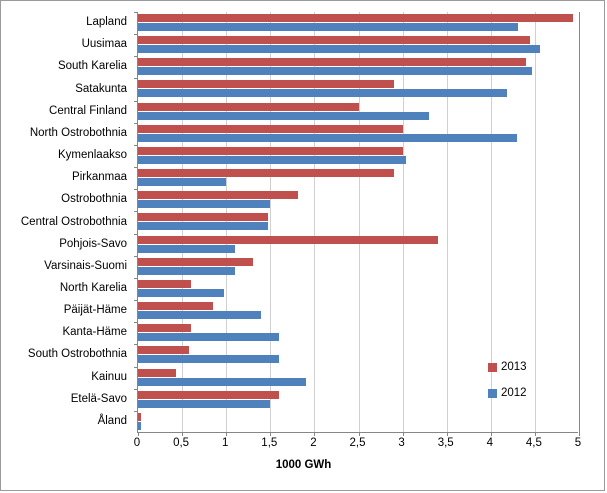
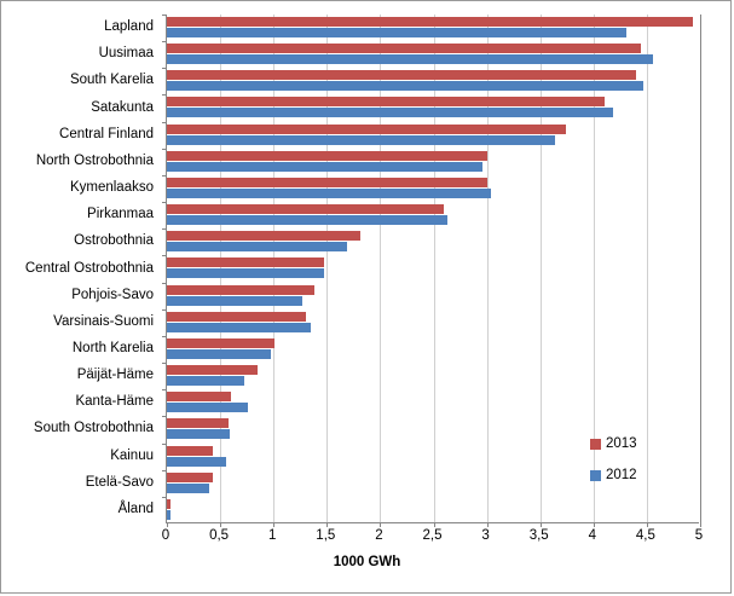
2013/Satakunta: 2.9 -> 4.1
2013/Central Finland: 2.5 -> 3.7
2012/Central Finland: 3.3 -> 3.6
2012/North Ostrobothnia: 4.3 -> 3.0
2013/Pirkanmaa: 2.9 -> 2.6
2012/Pirkanmaa: 1.0 -> 2.6
2012/Ostrobothnia: 1.5 -> 1.7
2013/Pohjois-Savo: 3.4 -> 1.4
2012/Pohjois-Savo: 1.1 -> 1.3
2012/Varsinais-Suomi: 1.1 -> 1.4
2013/North Karelia: 0.6 -> 1.0
2012/Päijät-Häme: 1.4 -> 0.7
2012/Kanta-Häme: 1.6 -> 0.8
2012/South Ostrobothnia: 1.6 -> 0.6
2012/Kainuu: 1.9 -> 0.6
2013/Etelä-Savo: 1.6 -> 0.4
2012/Etelä-Savo: 1.5 -> 0.4
